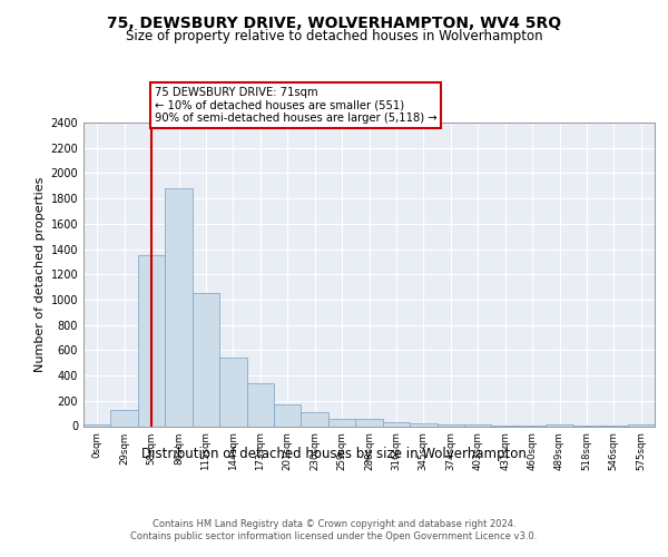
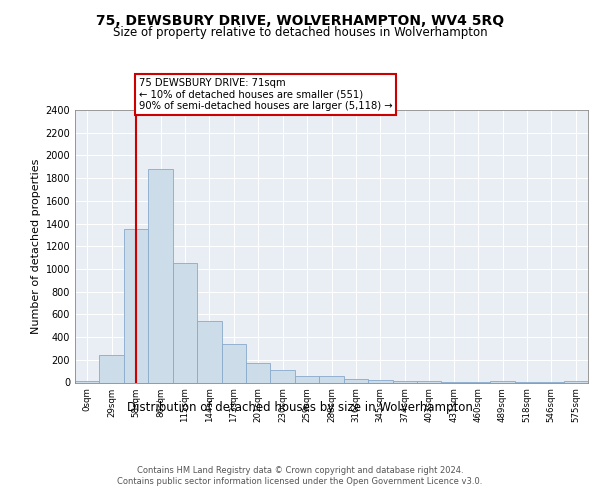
29sqm: 120 -> 240
